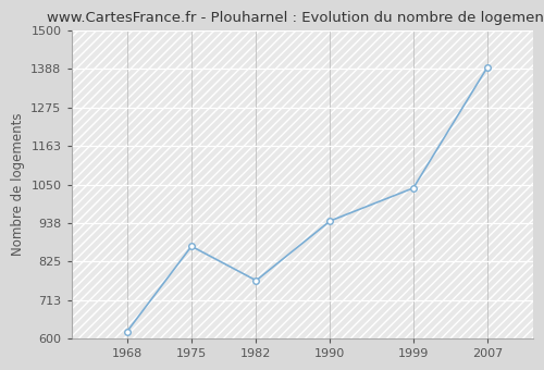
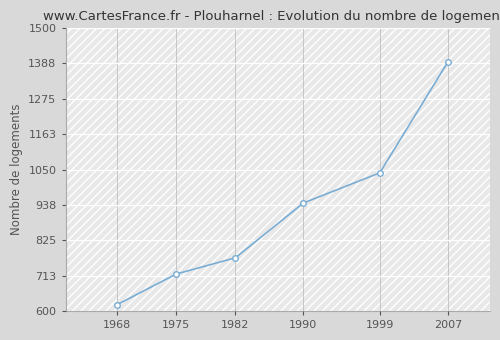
1975: 870 -> 718
